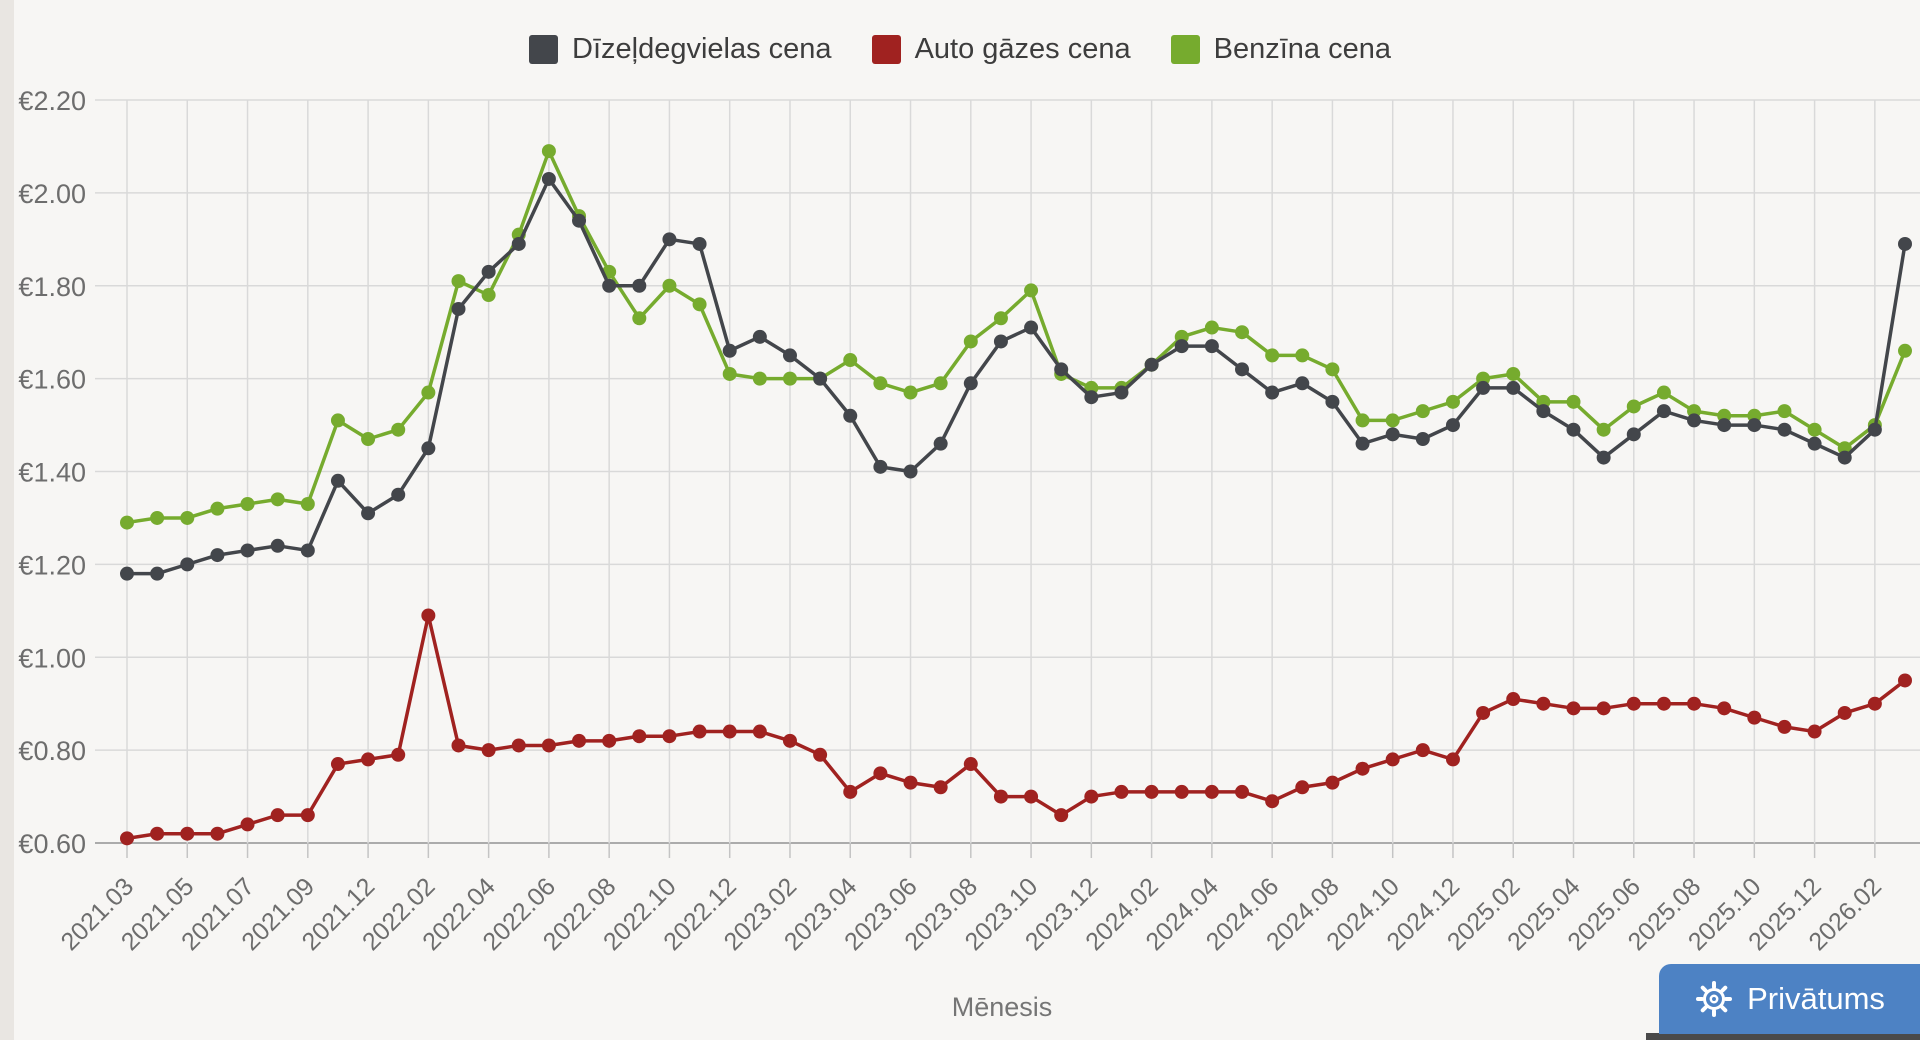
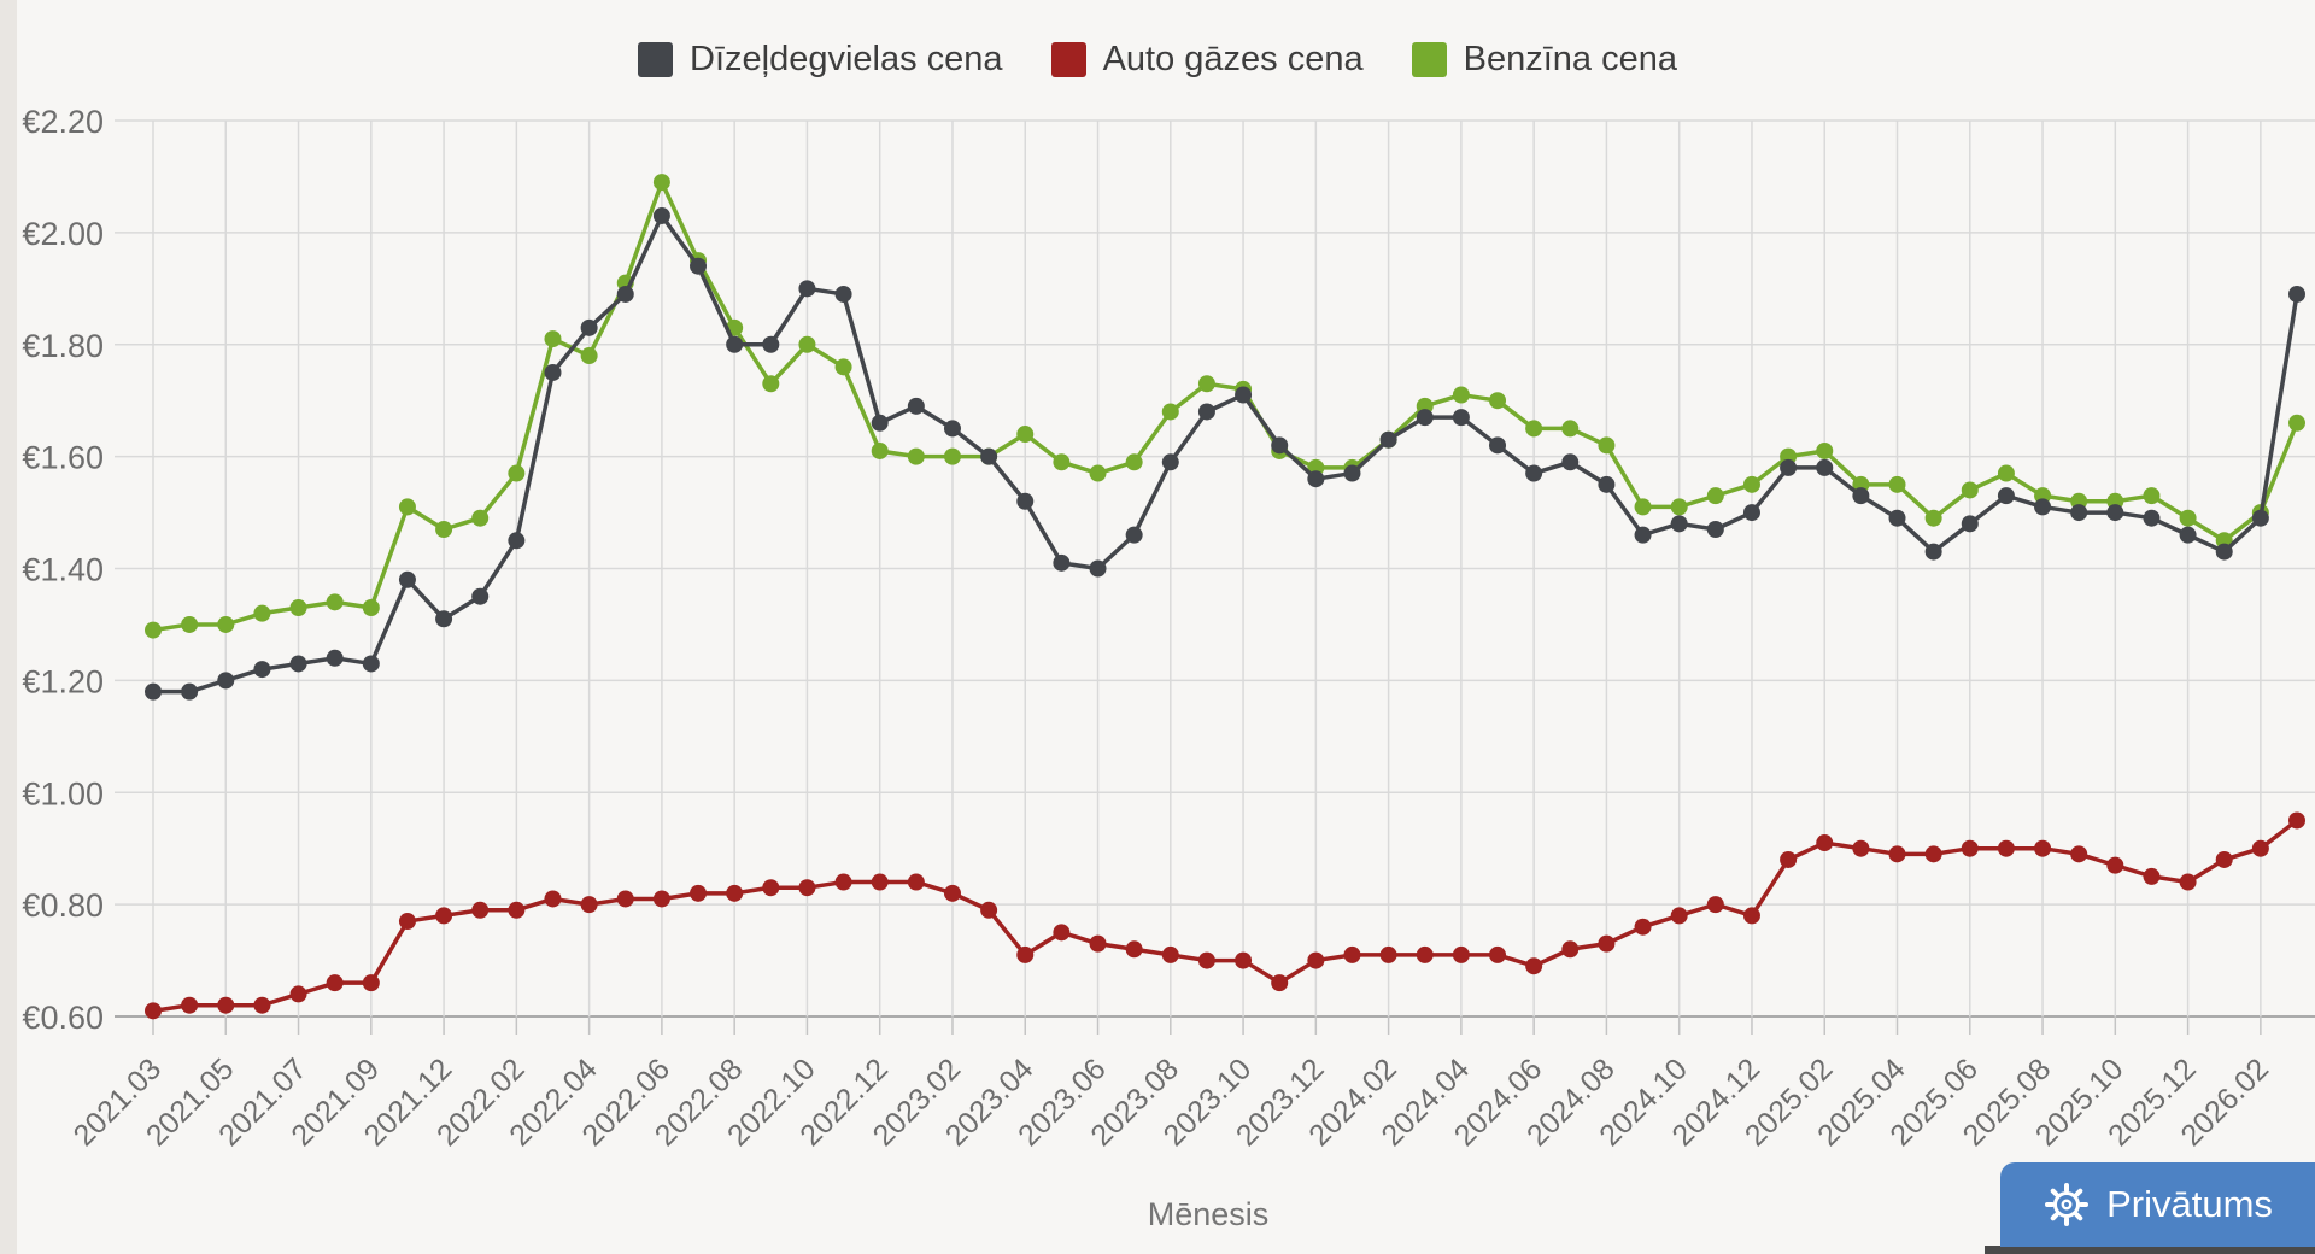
Auto gāzes cena/2022.02: €1.09 -> €0.79
Auto gāzes cena/2023.08: €0.77 -> €0.71
Benzīna cena/2023.10: €1.79 -> €1.72
